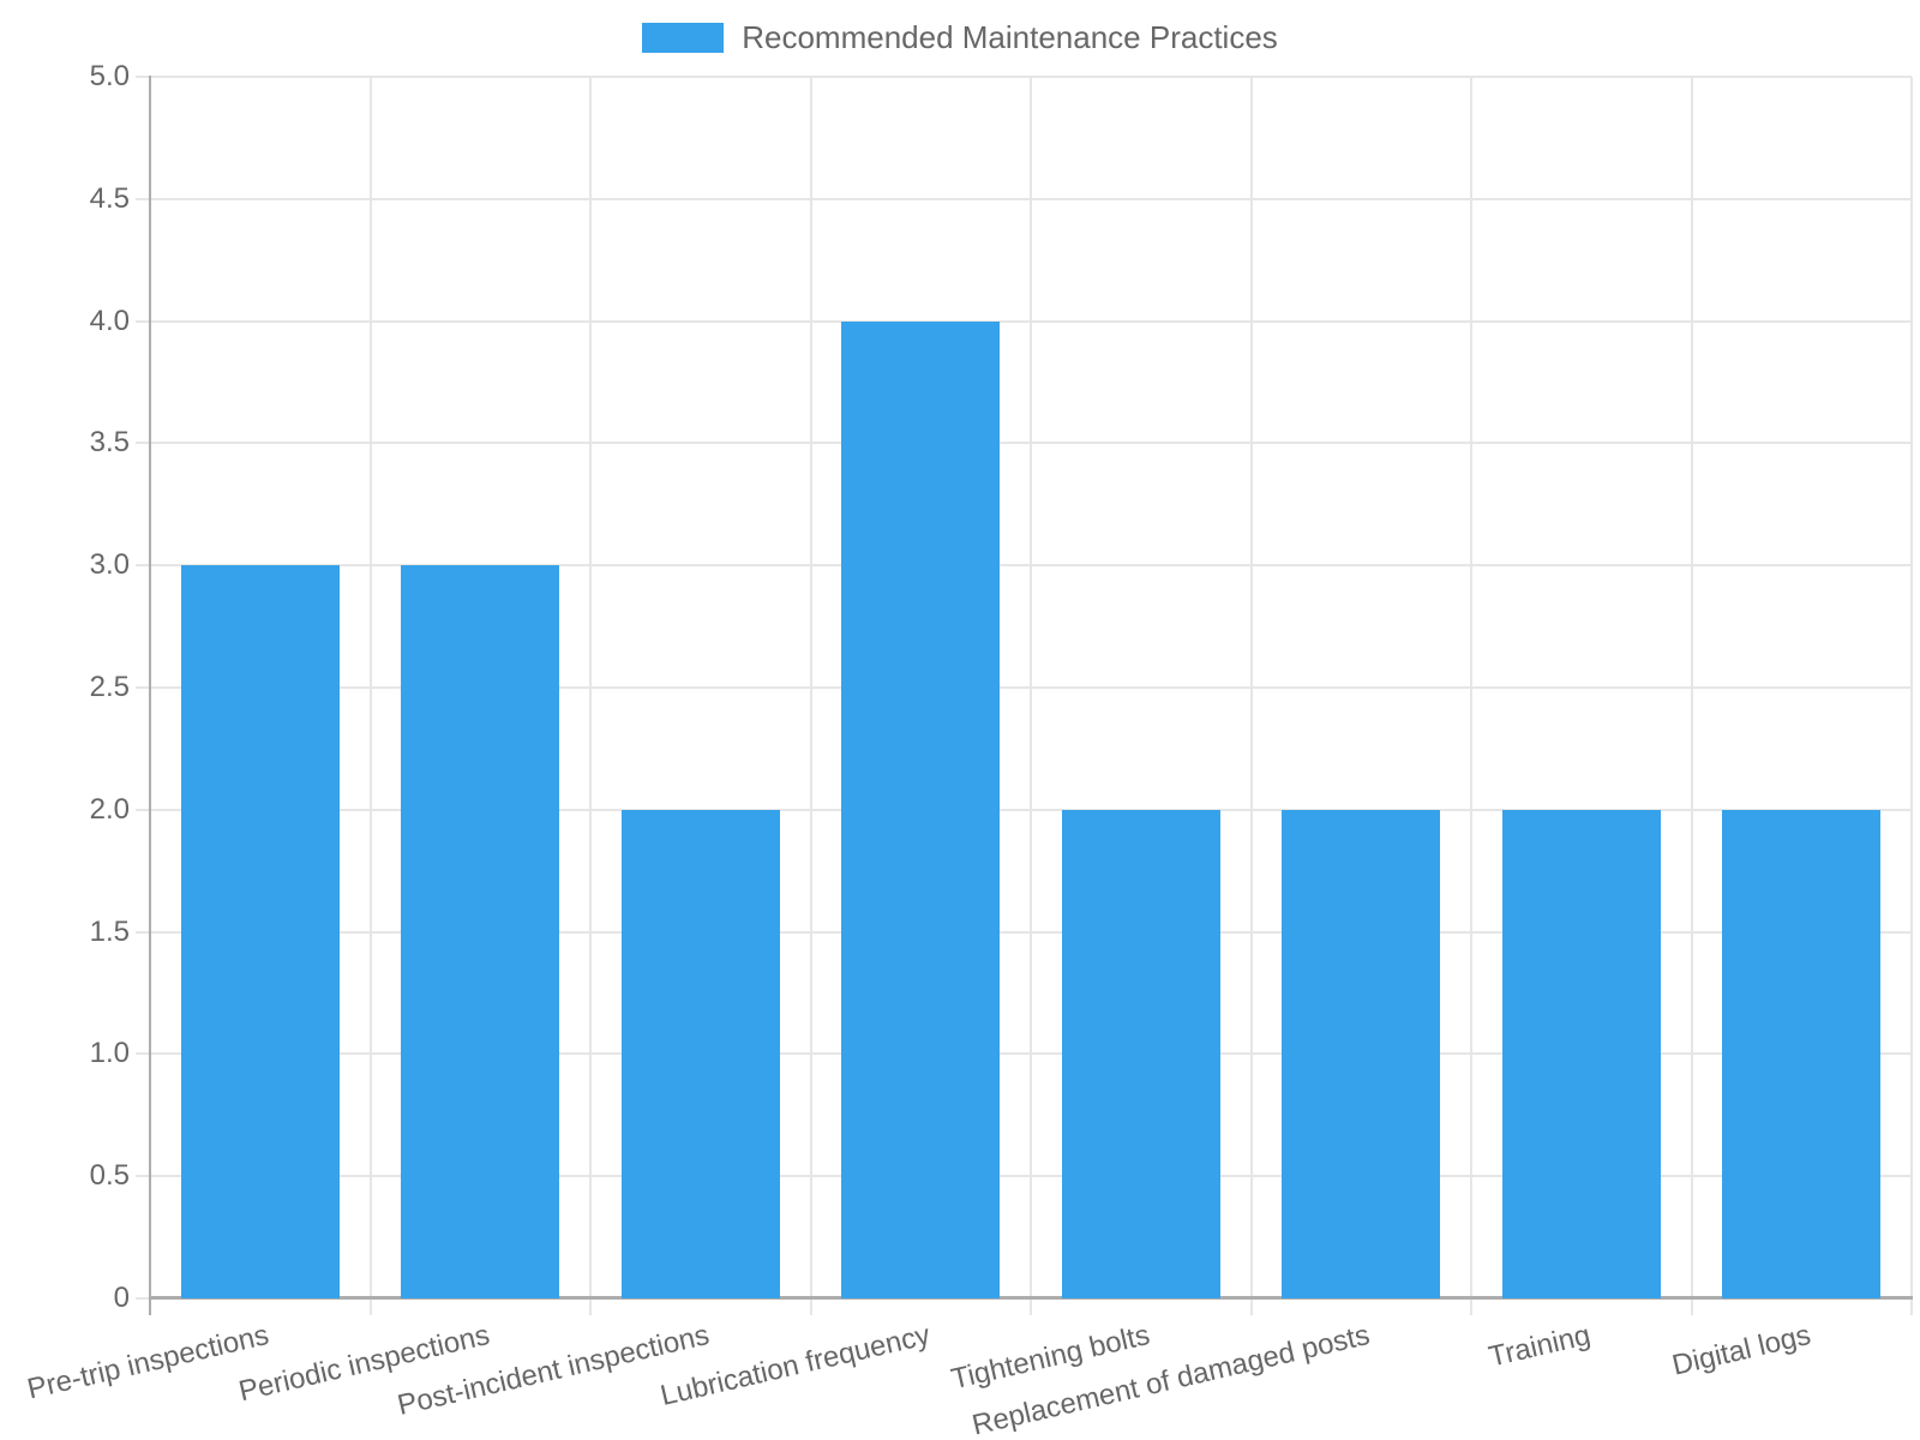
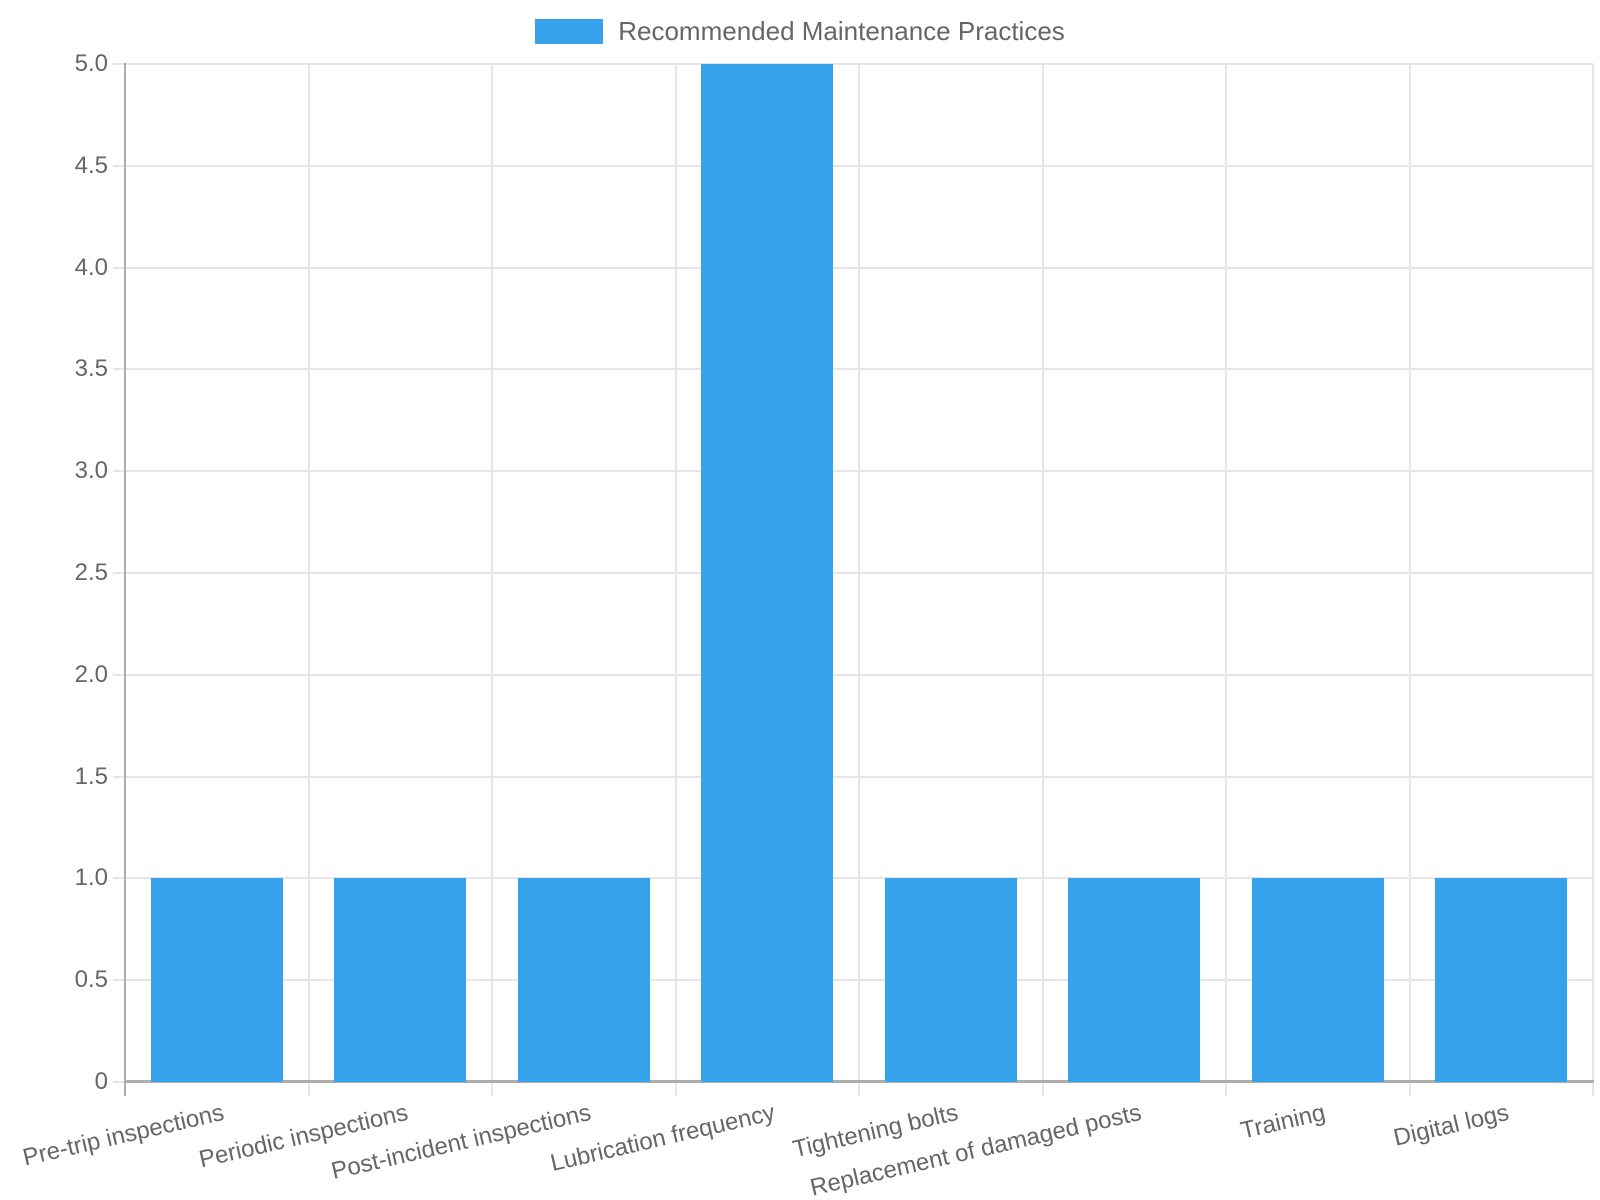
Pre-trip inspections: 3 -> 1
Periodic inspections: 3 -> 1
Post-incident inspections: 2 -> 1
Lubrication frequency: 4 -> 5
Tightening bolts: 2 -> 1
Replacement of damaged posts: 2 -> 1
Training: 2 -> 1
Digital logs: 2 -> 1
